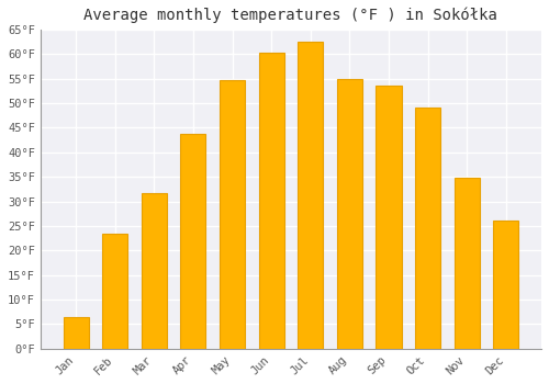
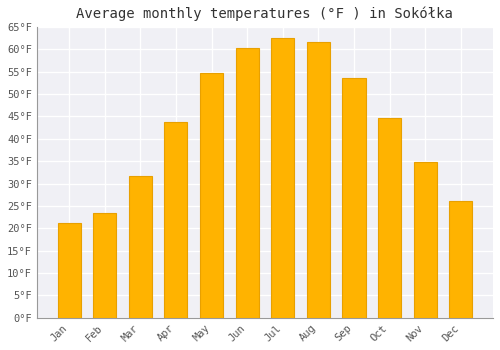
Jan: 6.5°F -> 21.2°F
Aug: 55.0°F -> 61.7°F
Oct: 49.0°F -> 44.6°F
